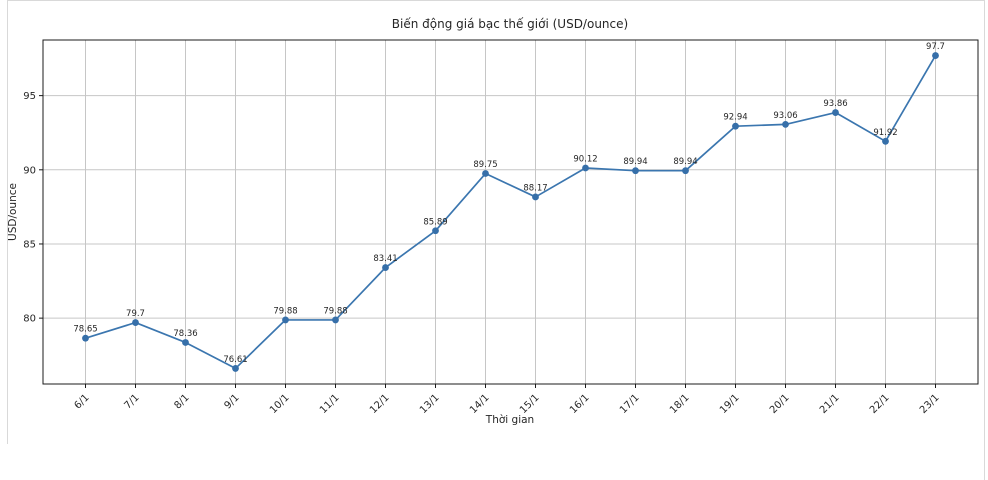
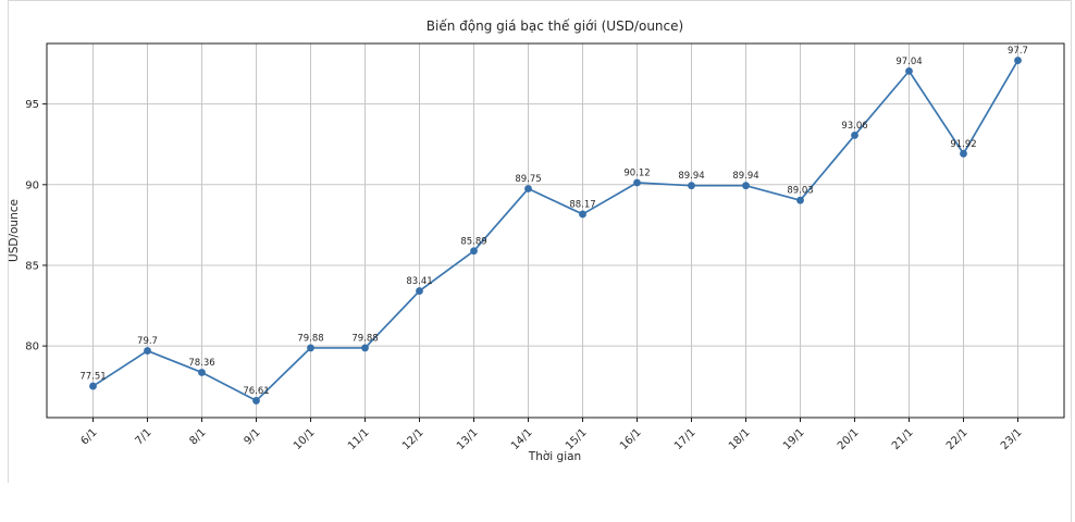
6/1: 78.65 -> 77.51
19/1: 92.94 -> 89.03
21/1: 93.86 -> 97.04
